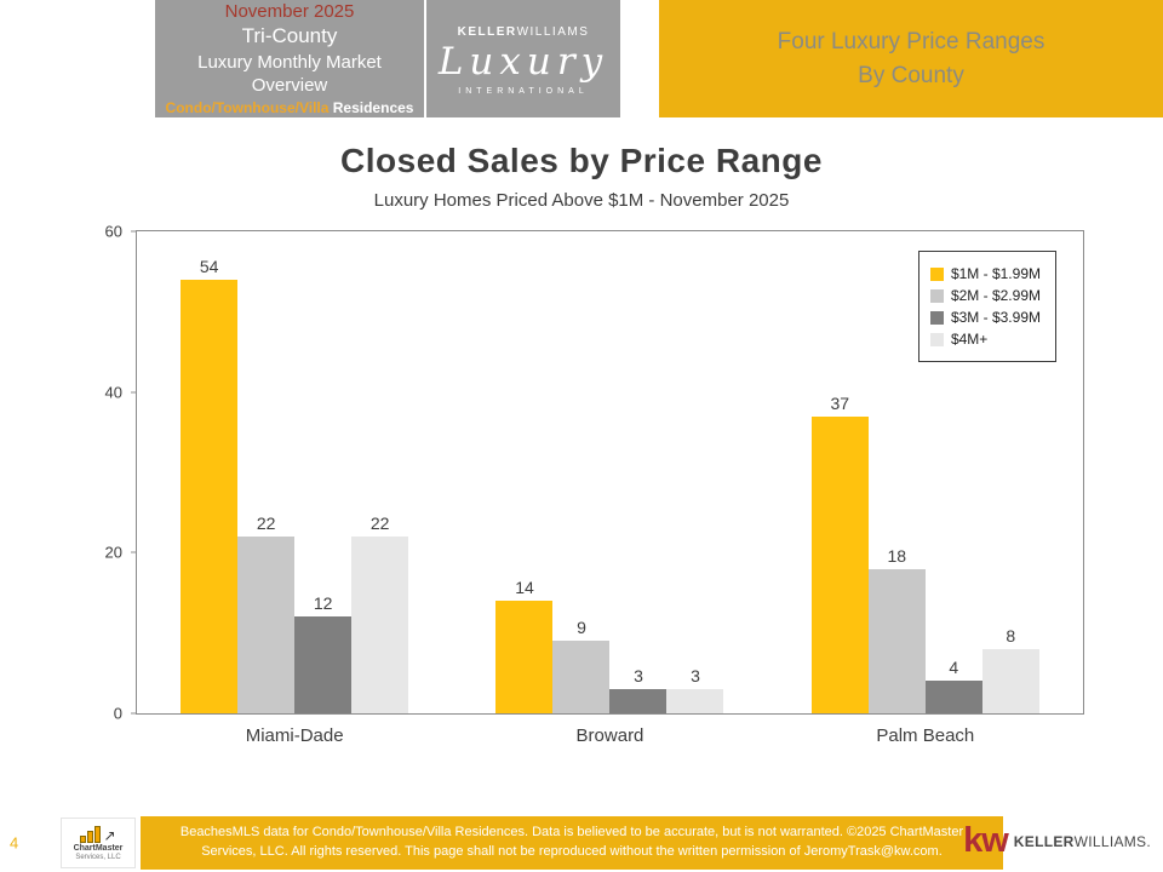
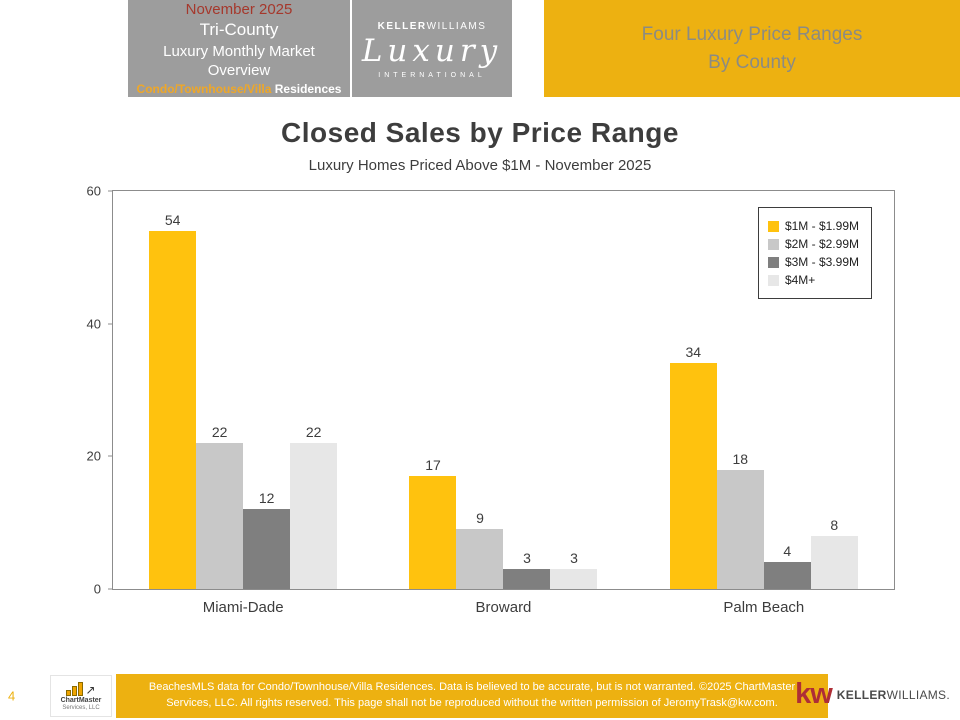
$1M - $1.99M/Broward: 14 -> 17
$1M - $1.99M/Palm Beach: 37 -> 34
